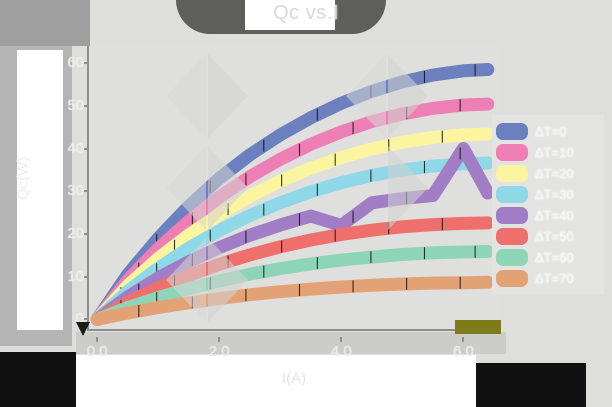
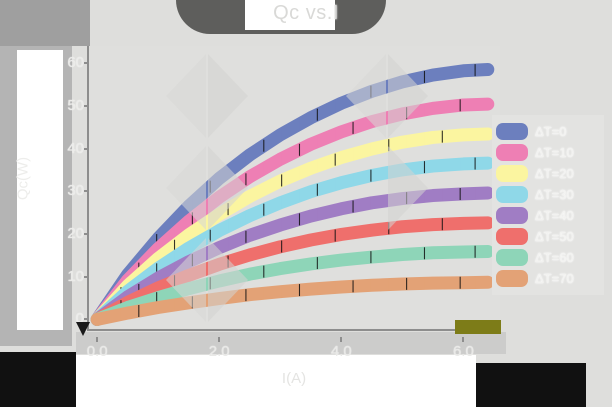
ΔT=40/4.0: 22 -> 26
ΔT=40/6.0: 40 -> 29
